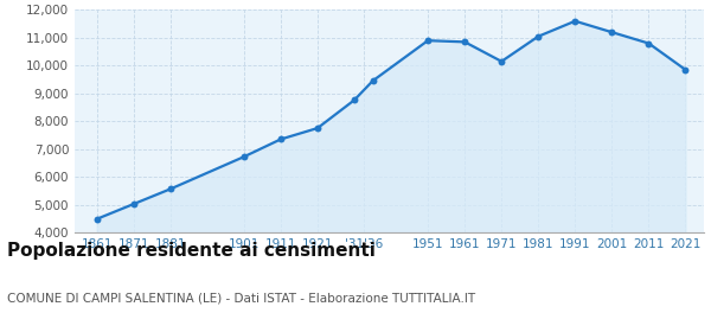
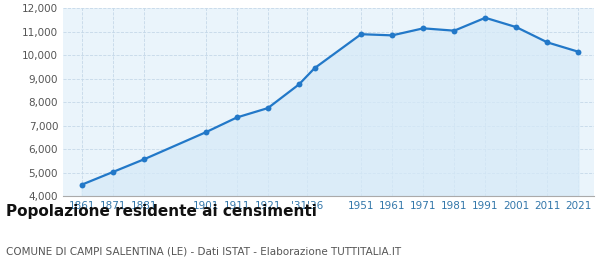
1971: 10,150 -> 11,150
2011: 10,800 -> 10,550
2021: 9,850 -> 10,150
